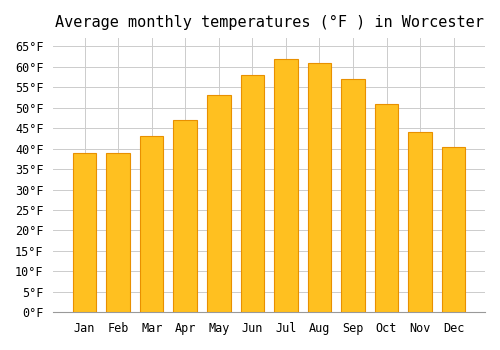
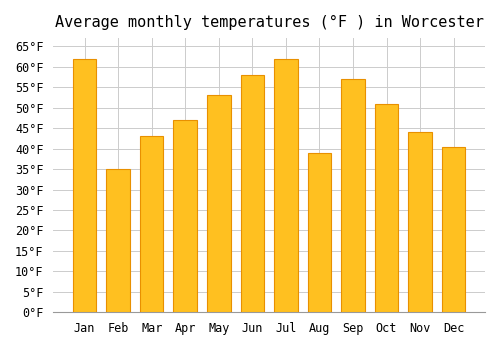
Jan: 39.0°F -> 62.0°F
Feb: 39.0°F -> 35.0°F
Aug: 61.0°F -> 39.0°F
